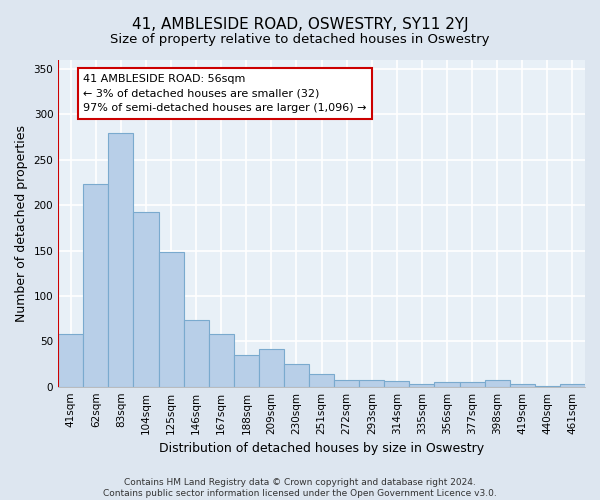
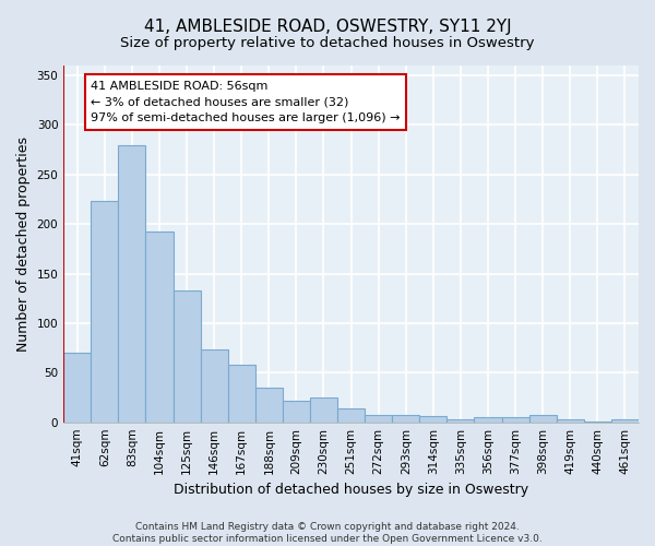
41sqm: 58 -> 70
125sqm: 148 -> 133
209sqm: 42 -> 22
